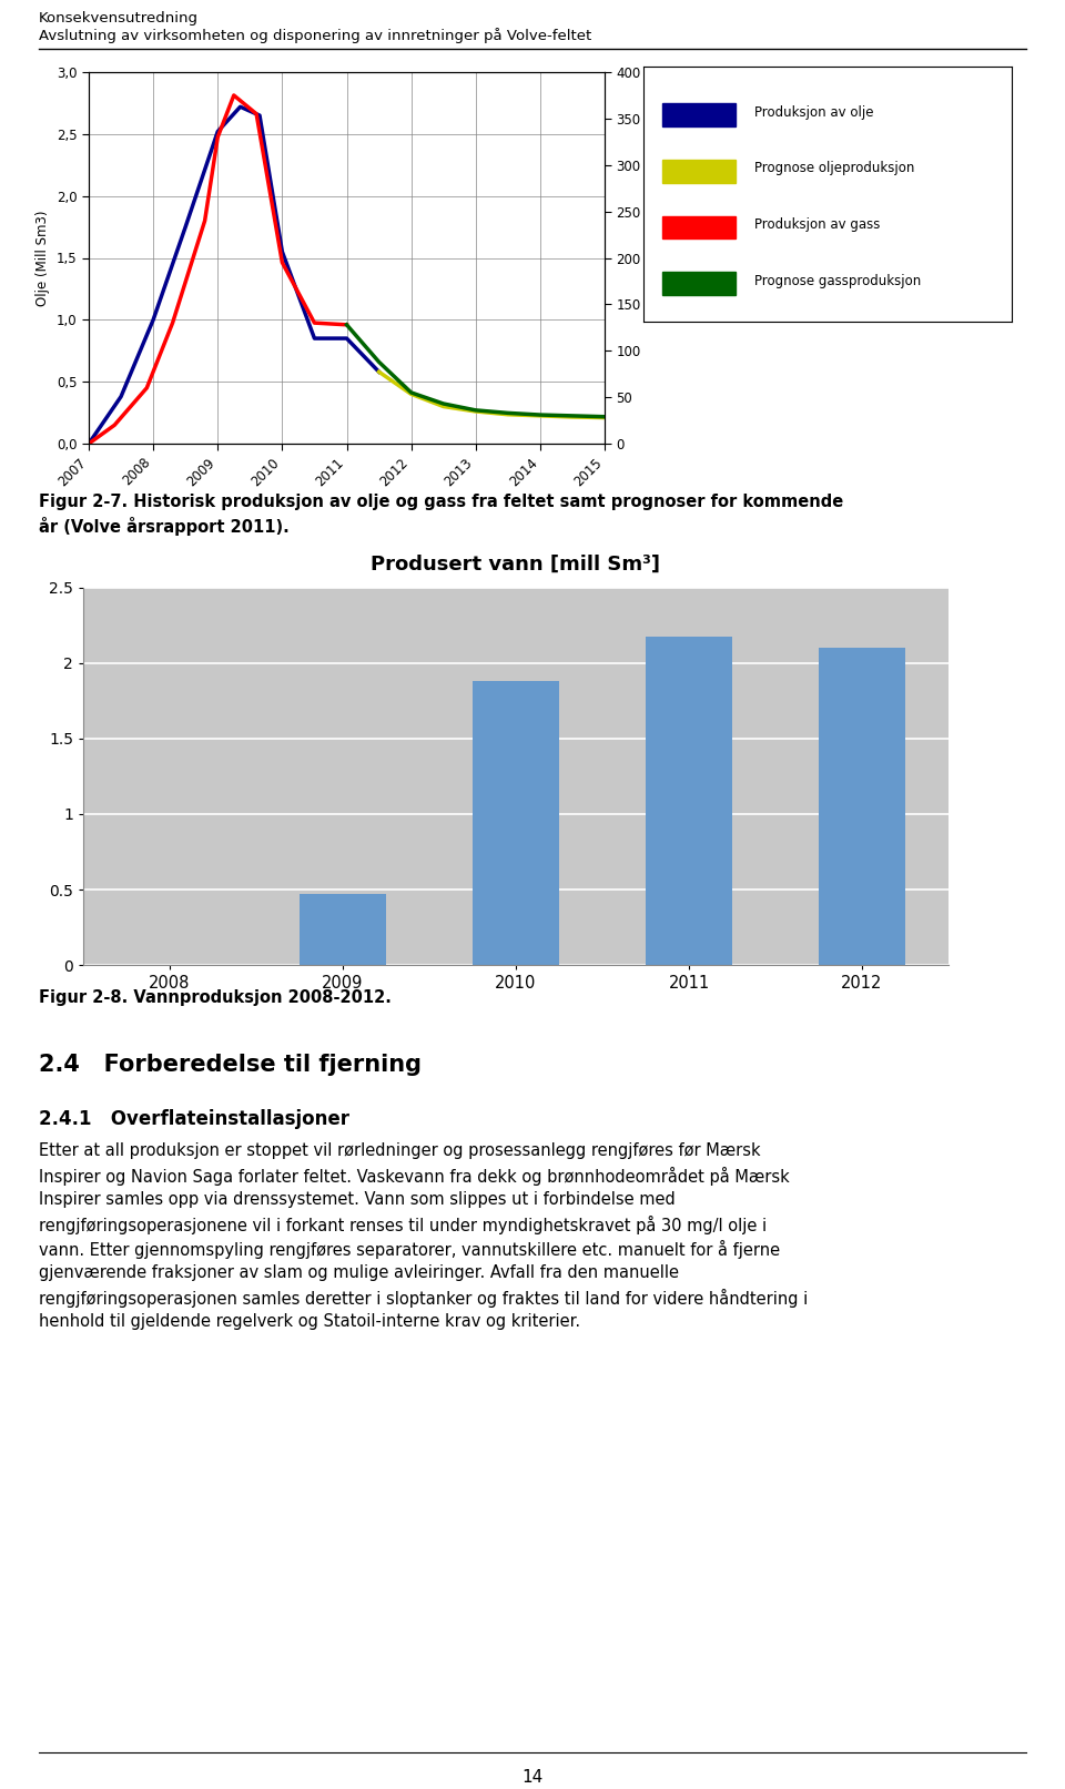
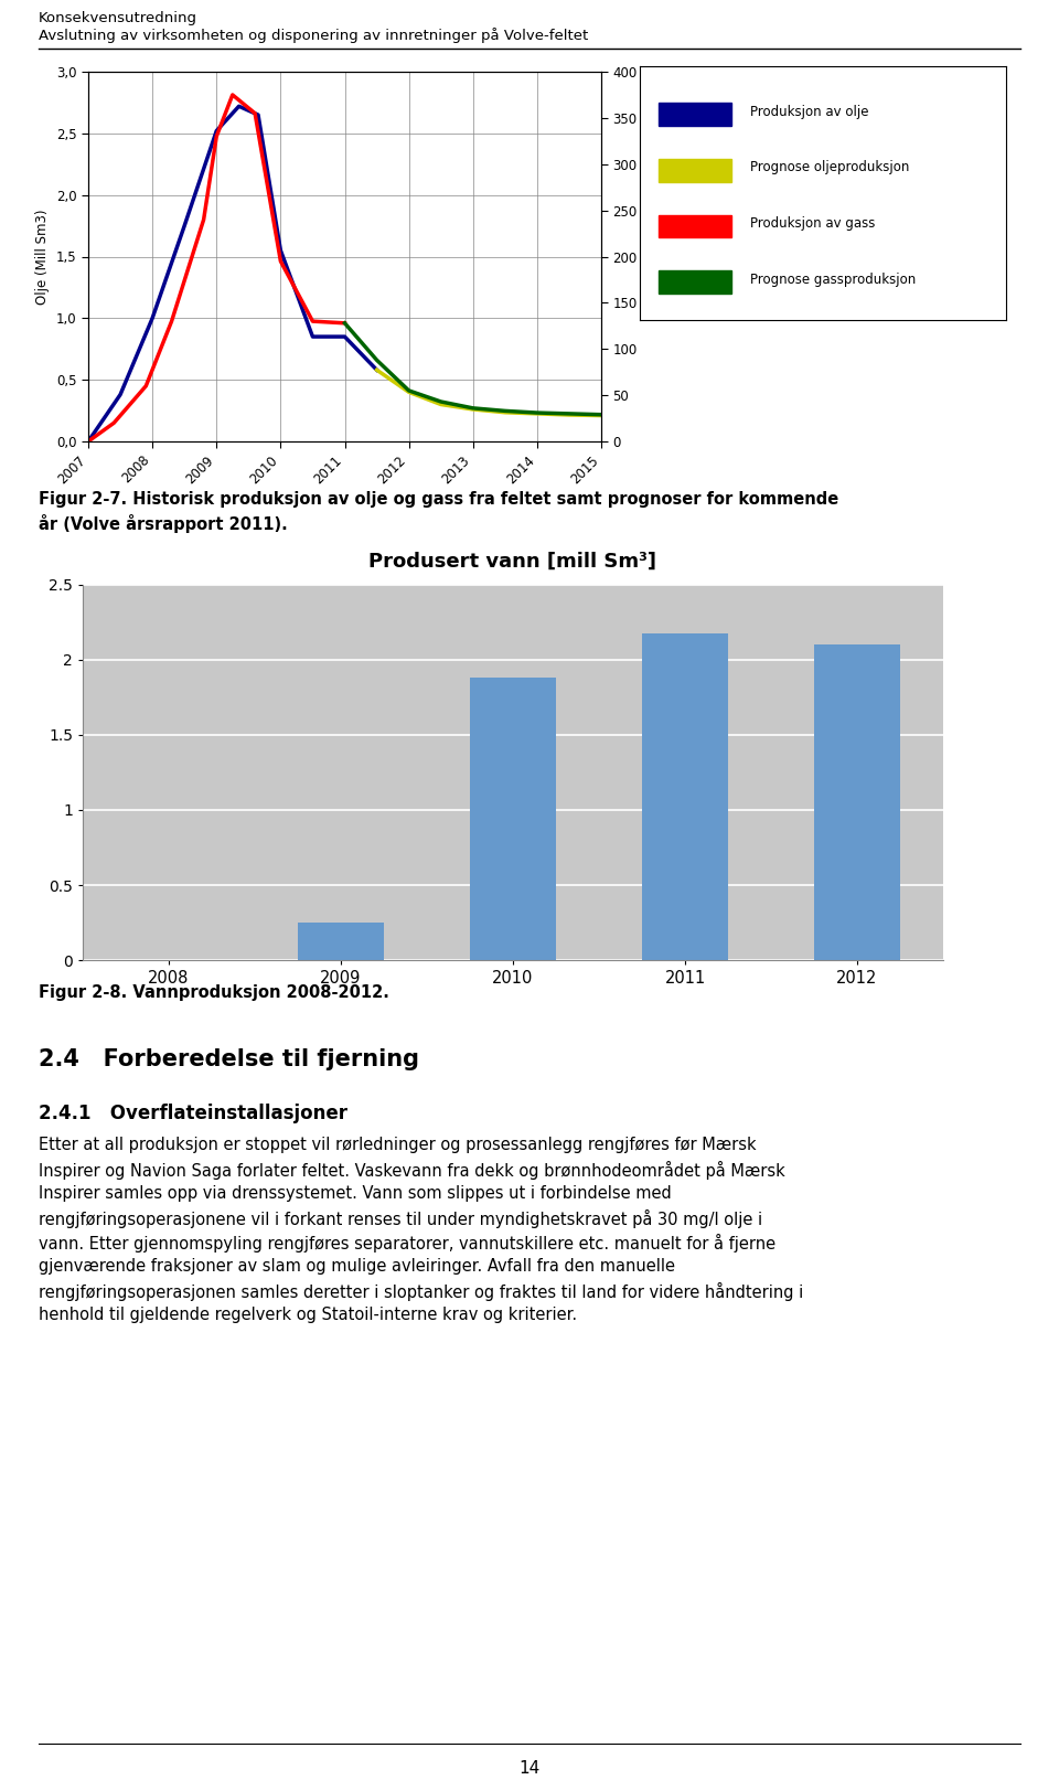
Produsert vann [mill Sm³]/2009: 0.47 -> 0.25
